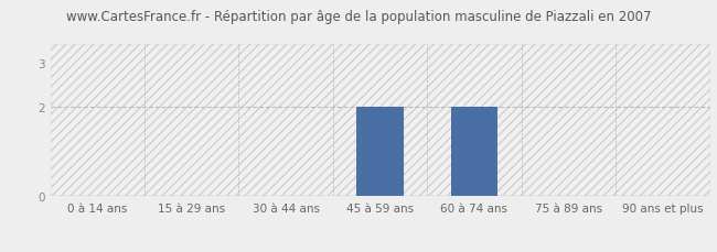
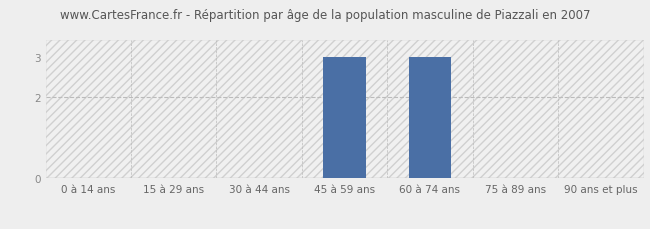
45 à 59 ans: 2 -> 3
60 à 74 ans: 2 -> 3
